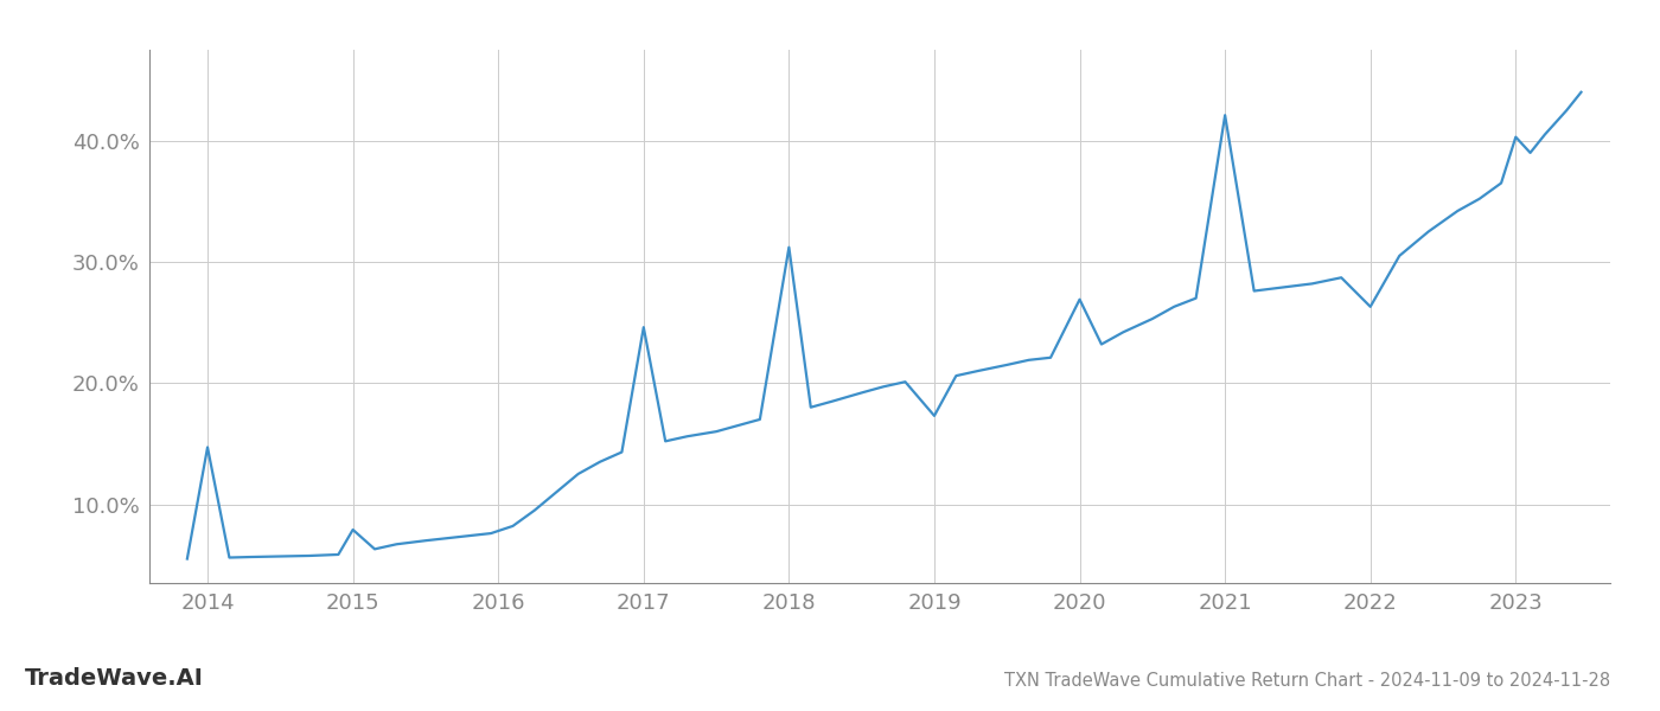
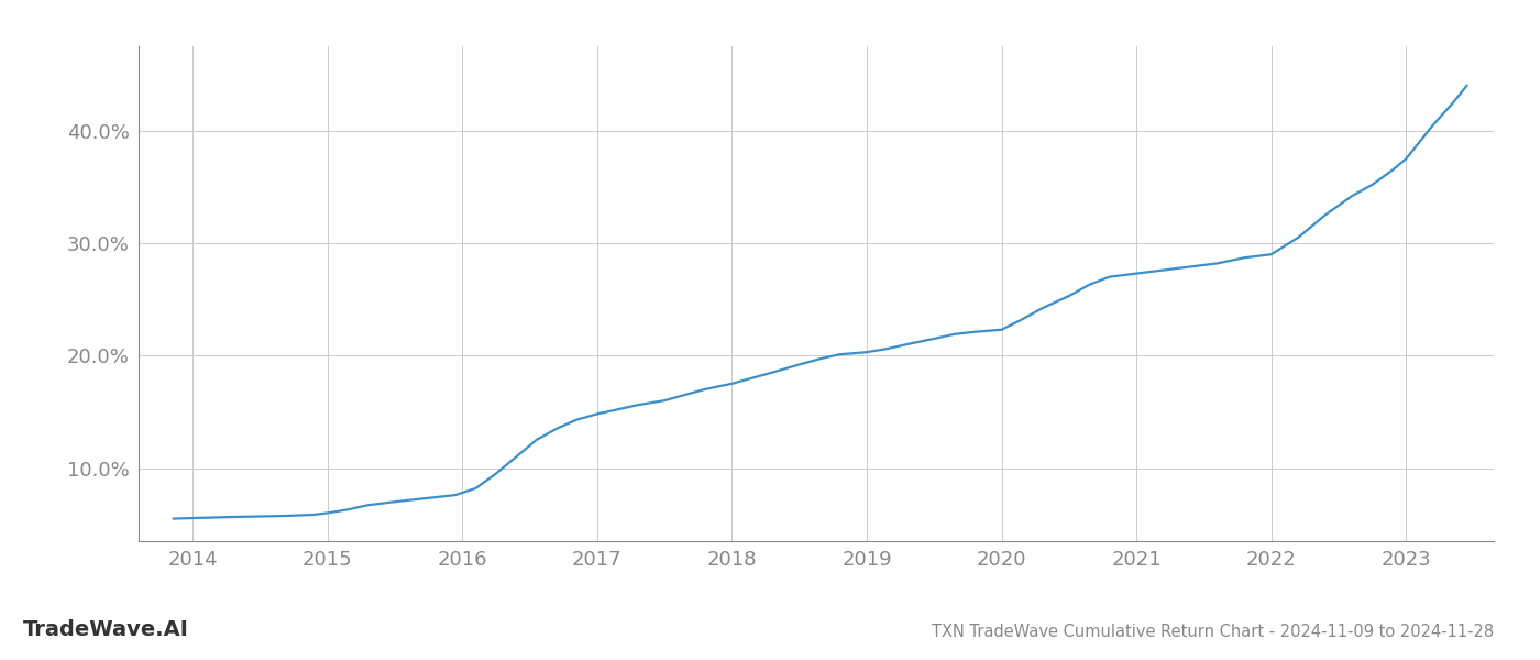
2014: 14.7% -> 5.5%
2015: 7.9% -> 6.0%
2017: 24.6% -> 14.8%
2018: 31.2% -> 17.5%
2019: 17.3% -> 20.3%
2020: 26.9% -> 22.3%
2021: 42.1% -> 27.3%
2022: 26.3% -> 29.0%
2023: 40.3% -> 37.5%
